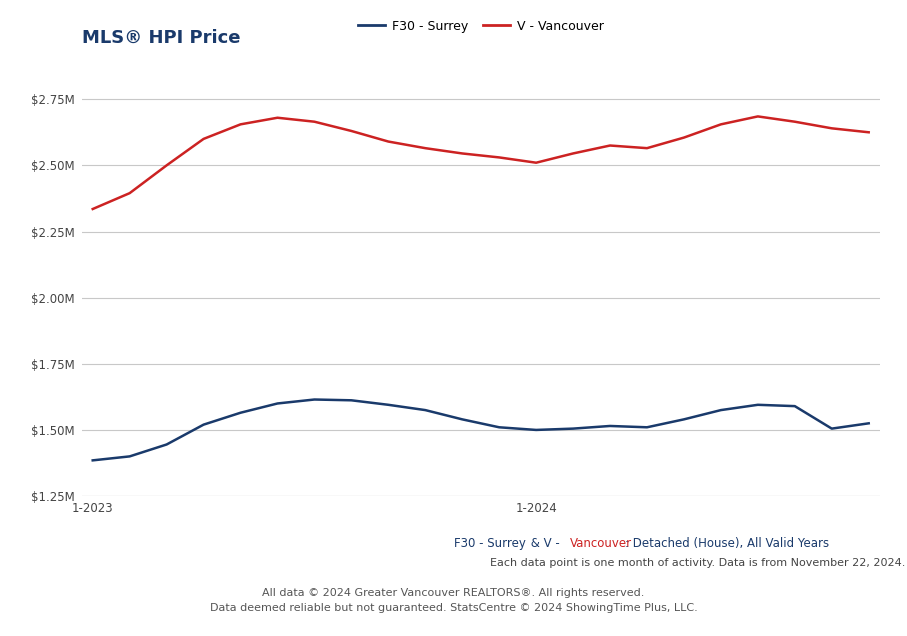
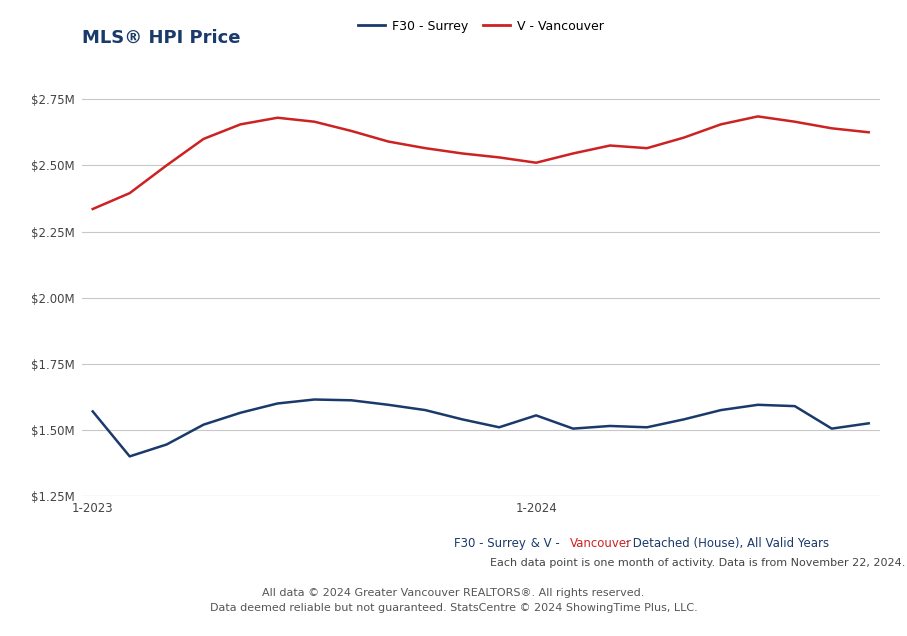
F30 - Surrey/1-2023: $1.385M -> $1.570M
F30 - Surrey/1-2024: $1.500M -> $1.555M
